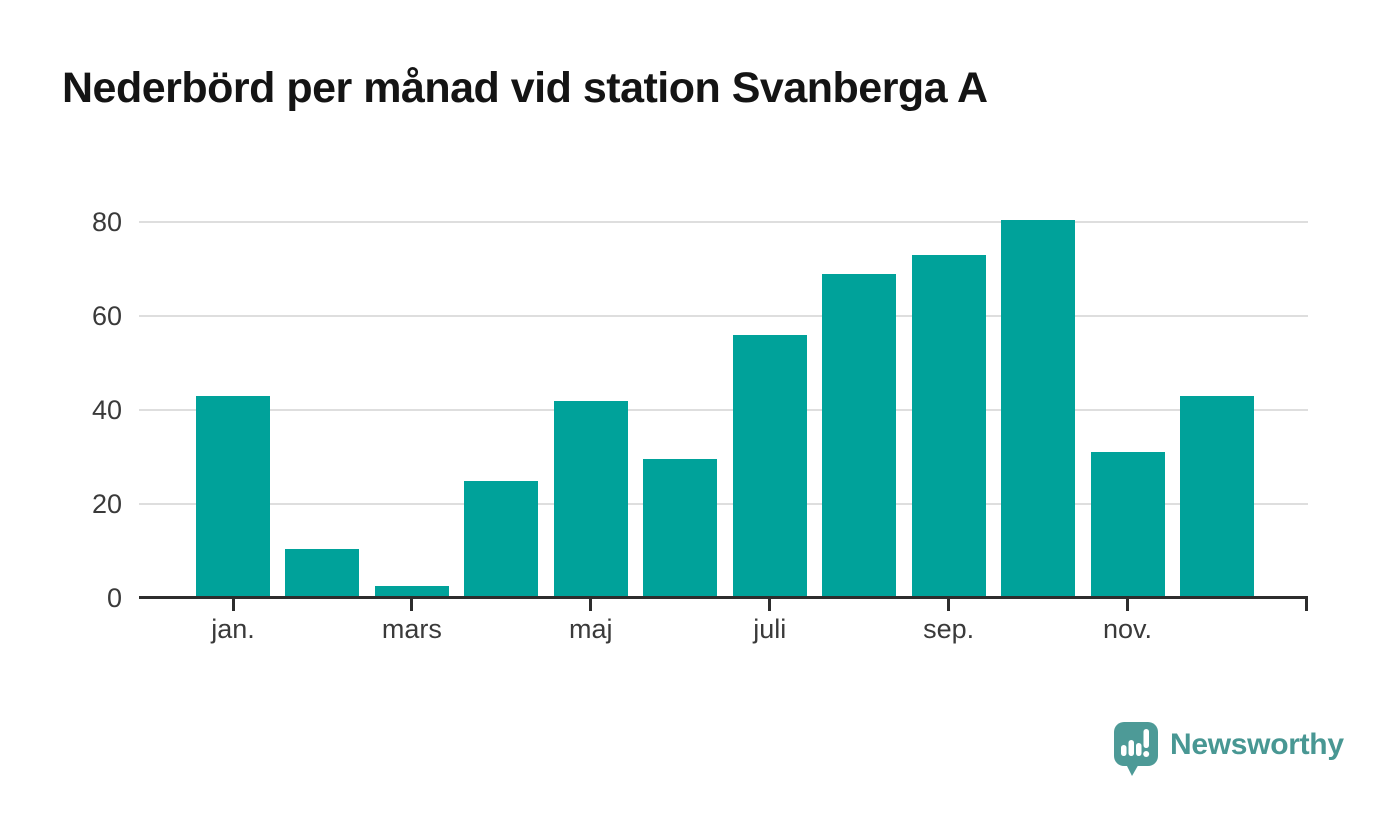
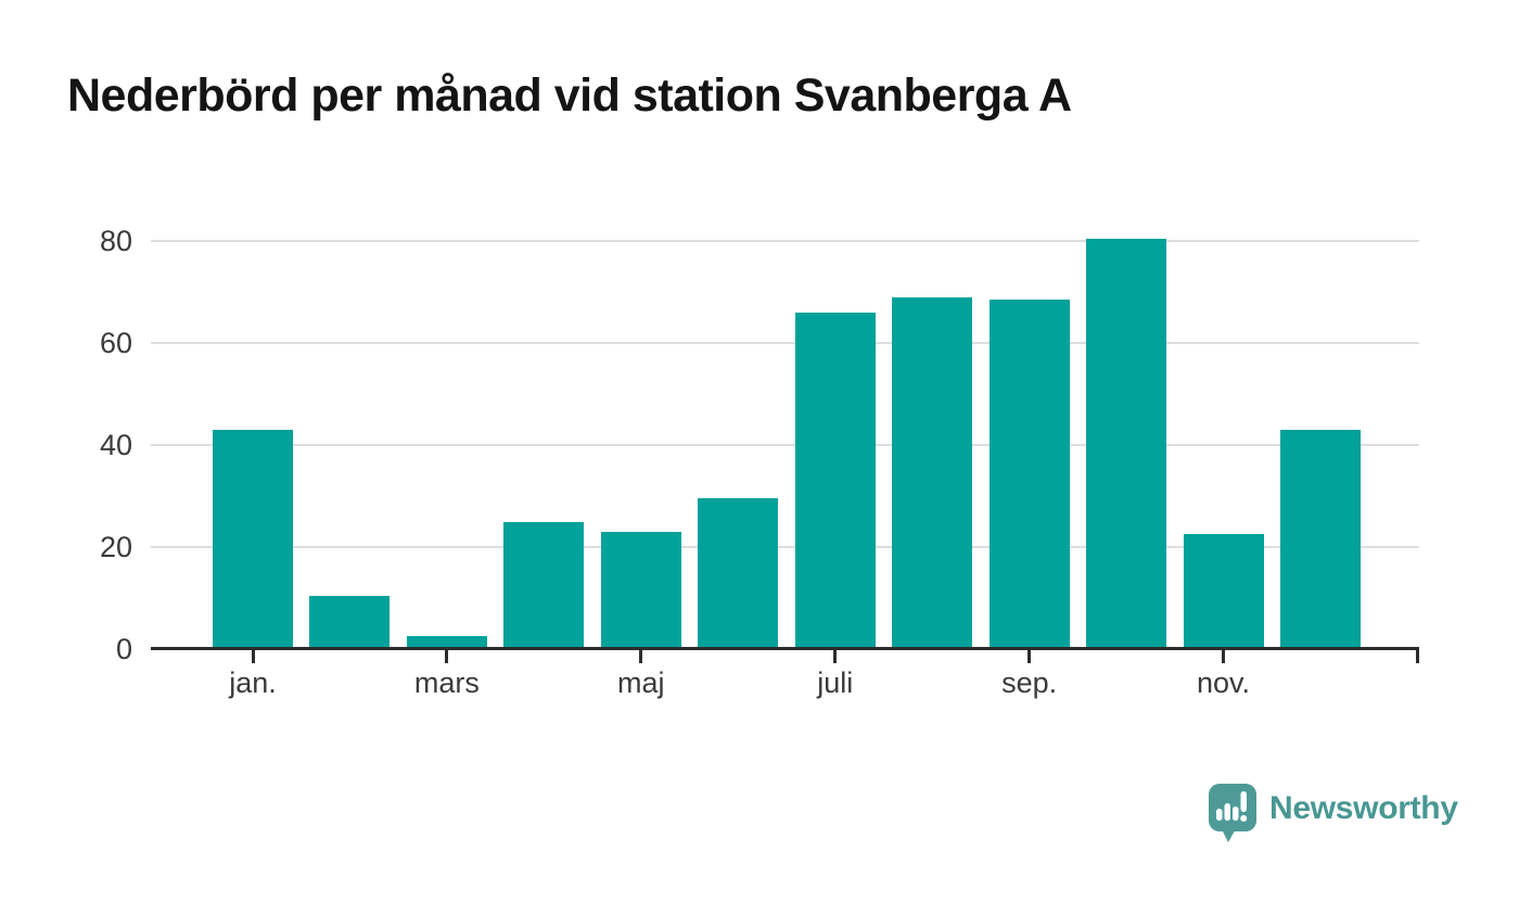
maj: 42 -> 23
juli: 56 -> 66
sep.: 73 -> 68
nov.: 31 -> 22
